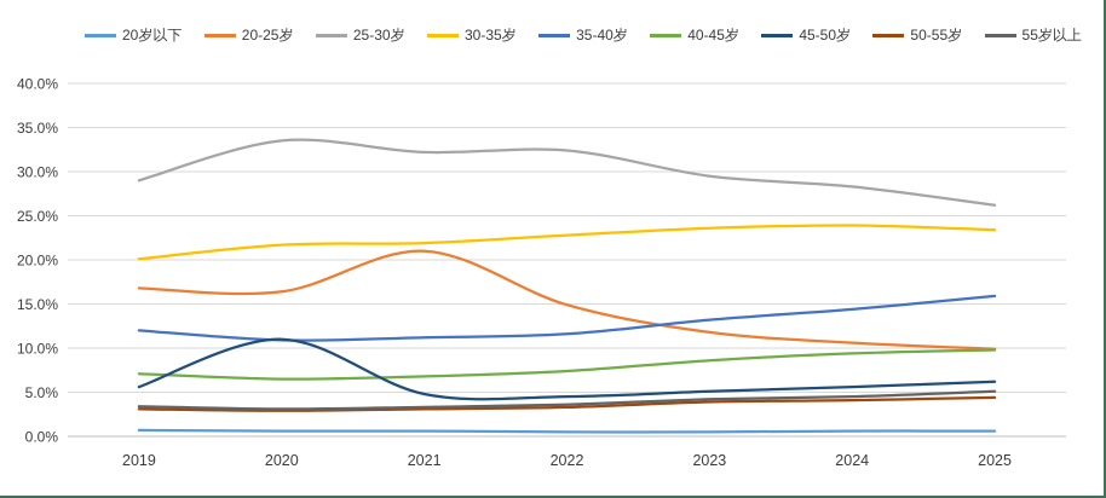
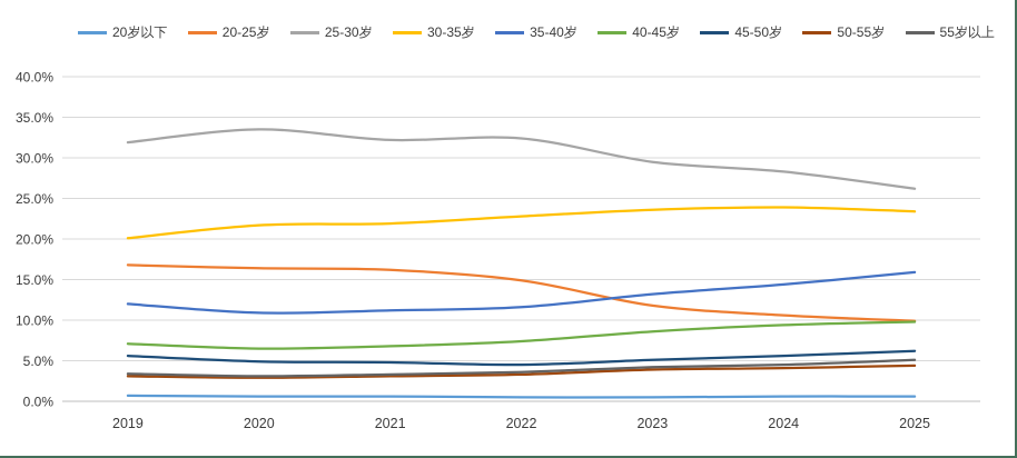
25-30岁/2019: 29% -> 32%
45-50岁/2020: 11% -> 5%
20-25岁/2021: 21% -> 16%
